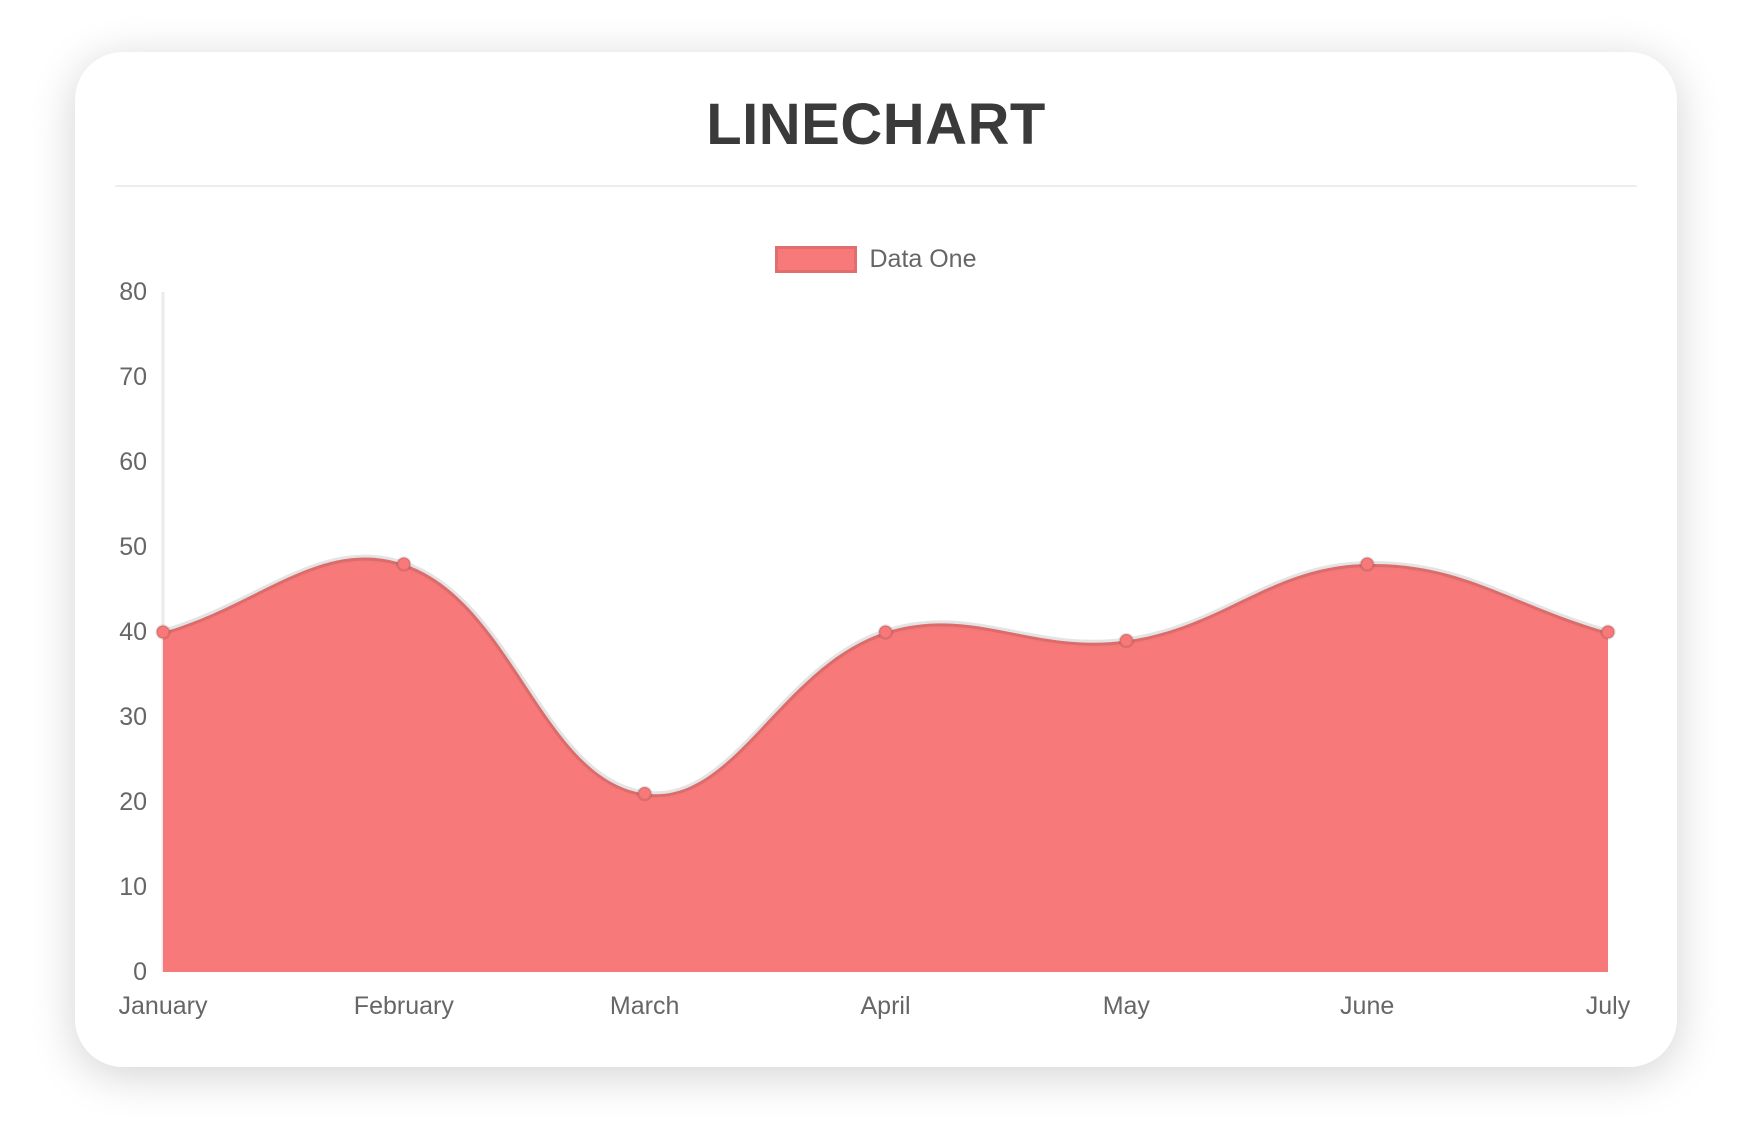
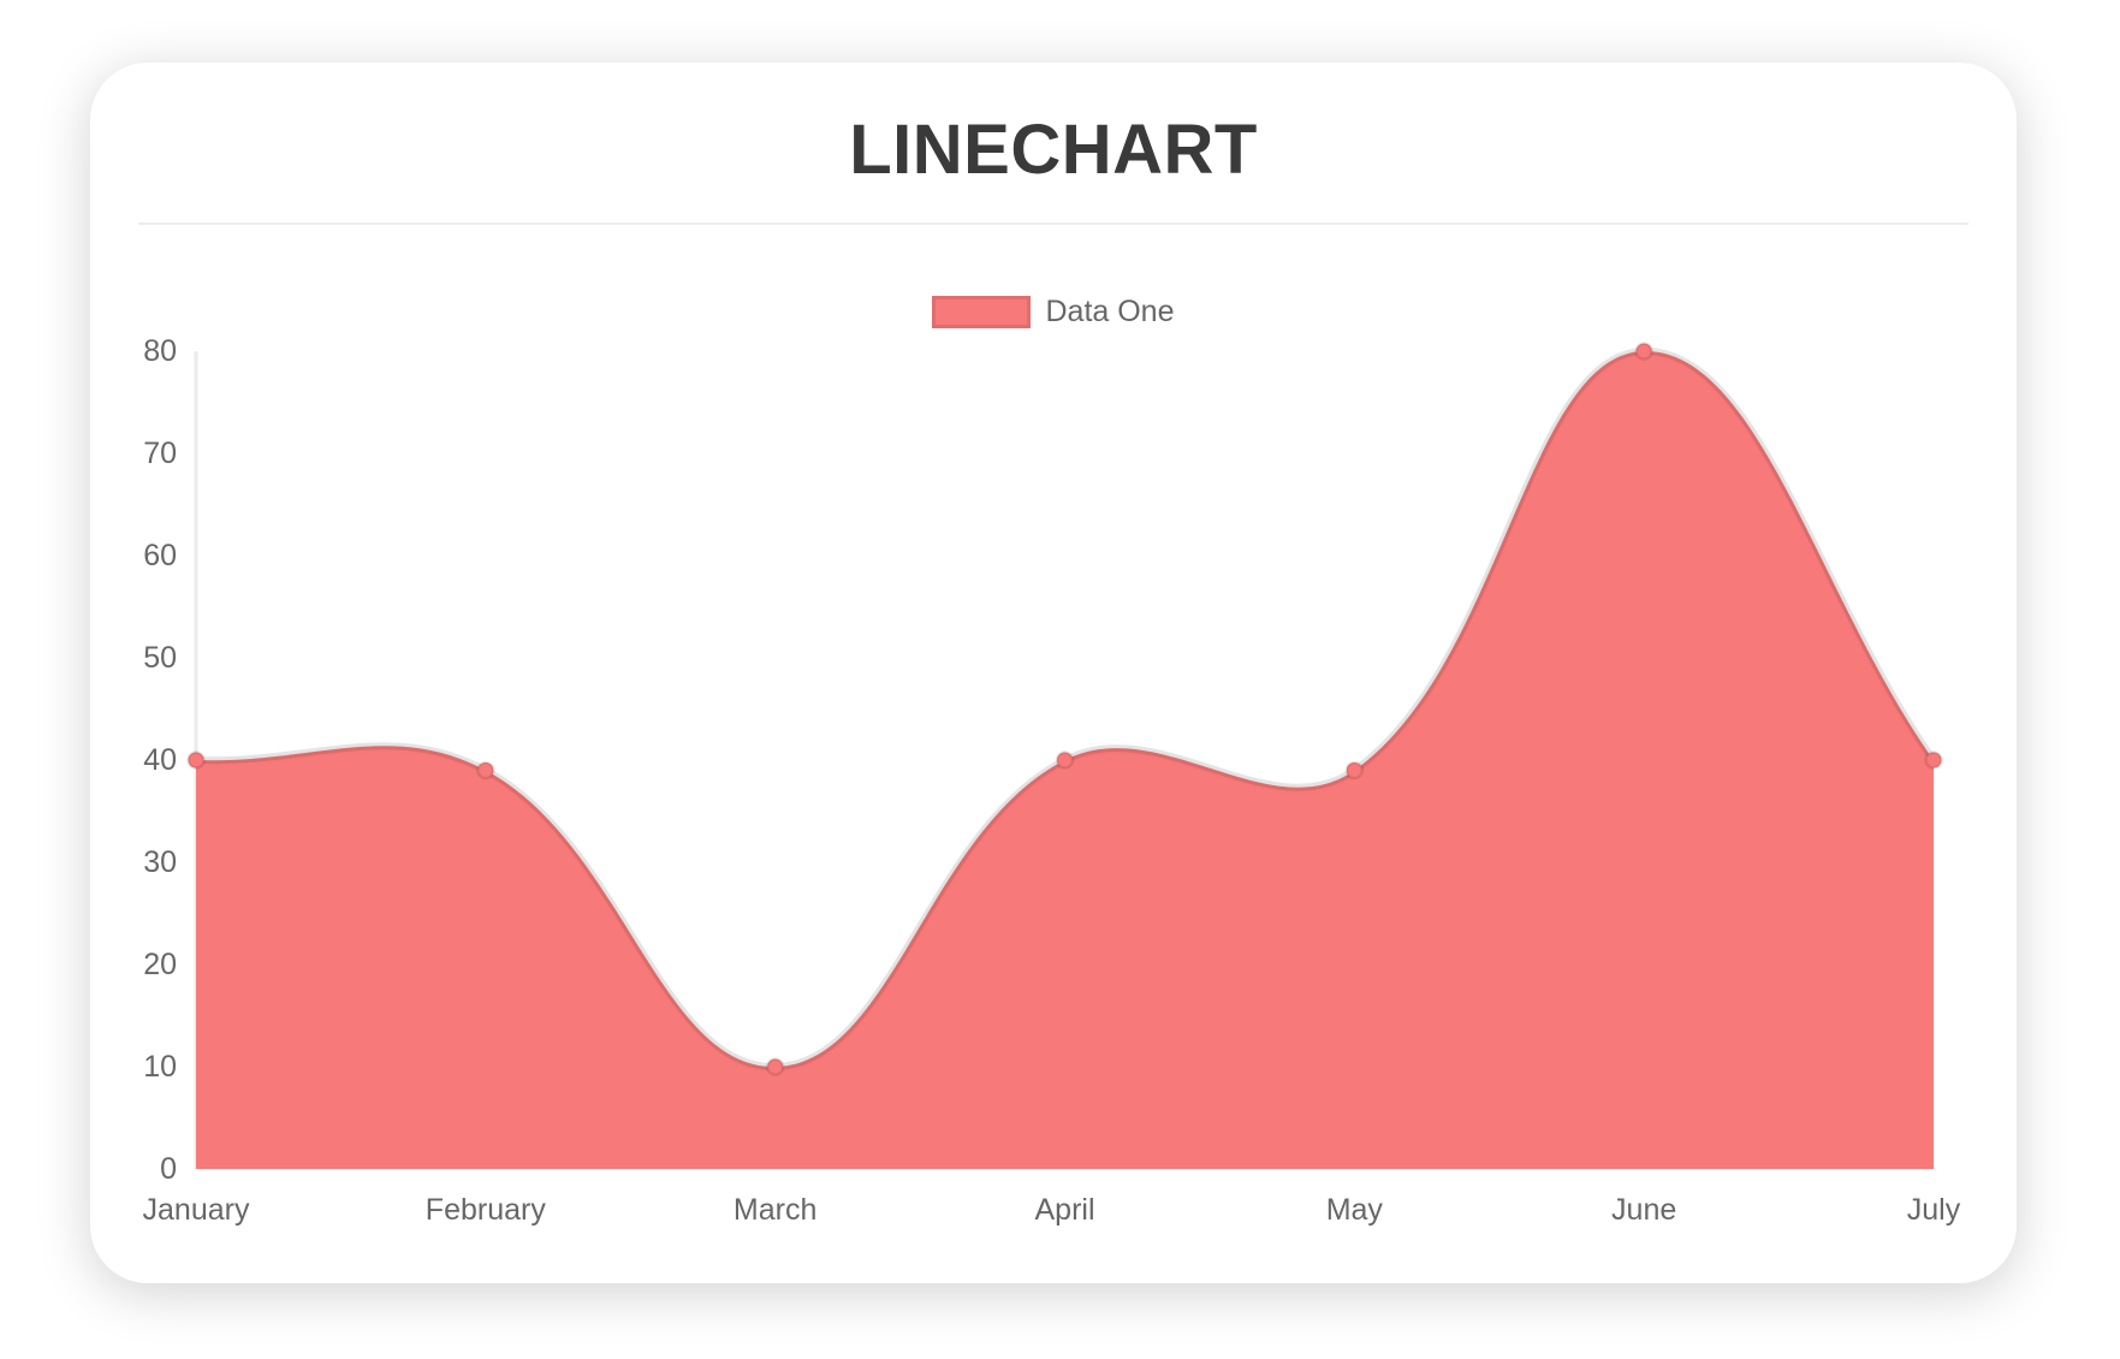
February: 48 -> 39
March: 21 -> 10
June: 48 -> 80
